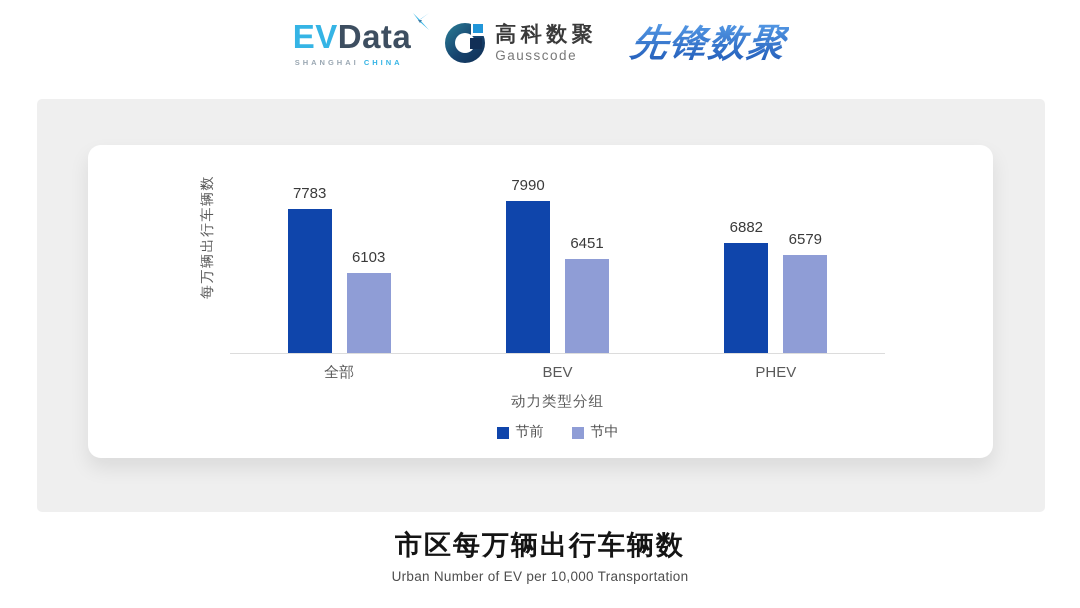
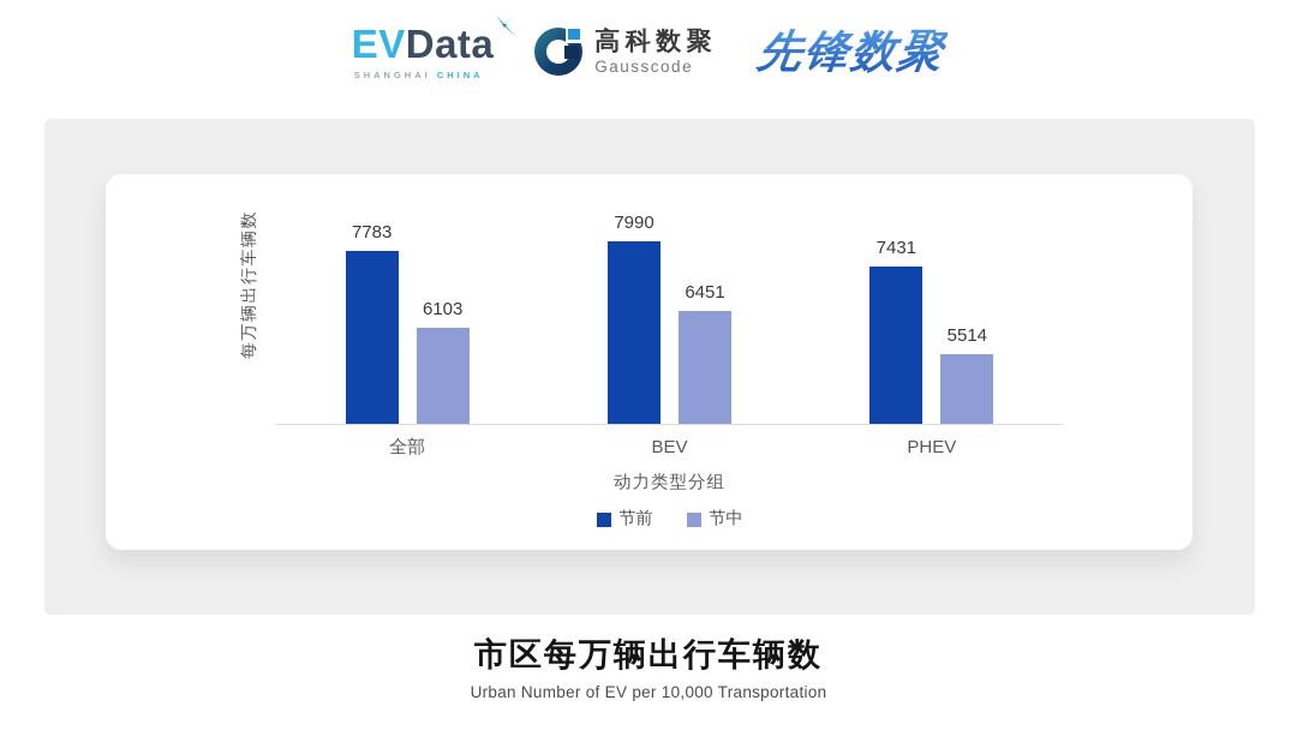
节前/PHEV: 6882 -> 7431
节中/PHEV: 6579 -> 5514
